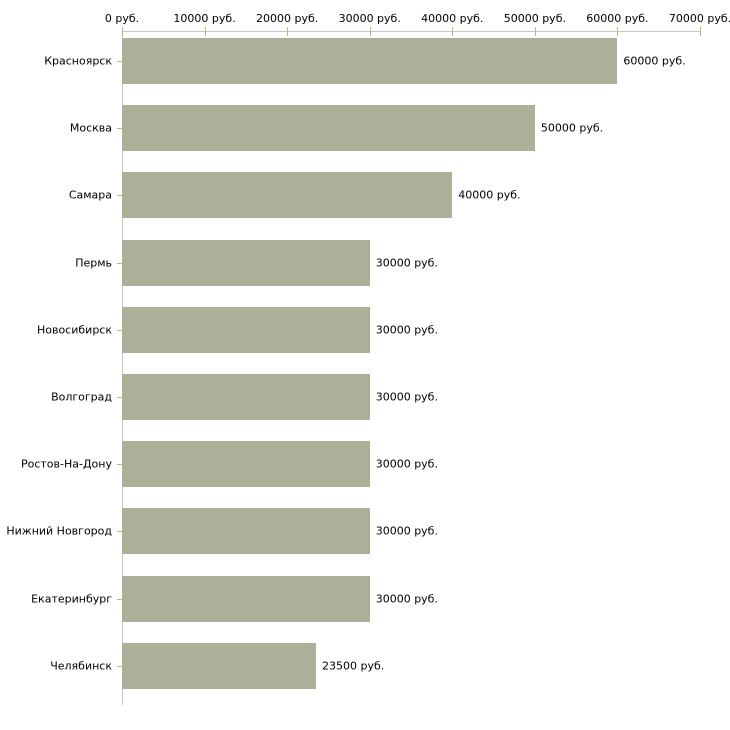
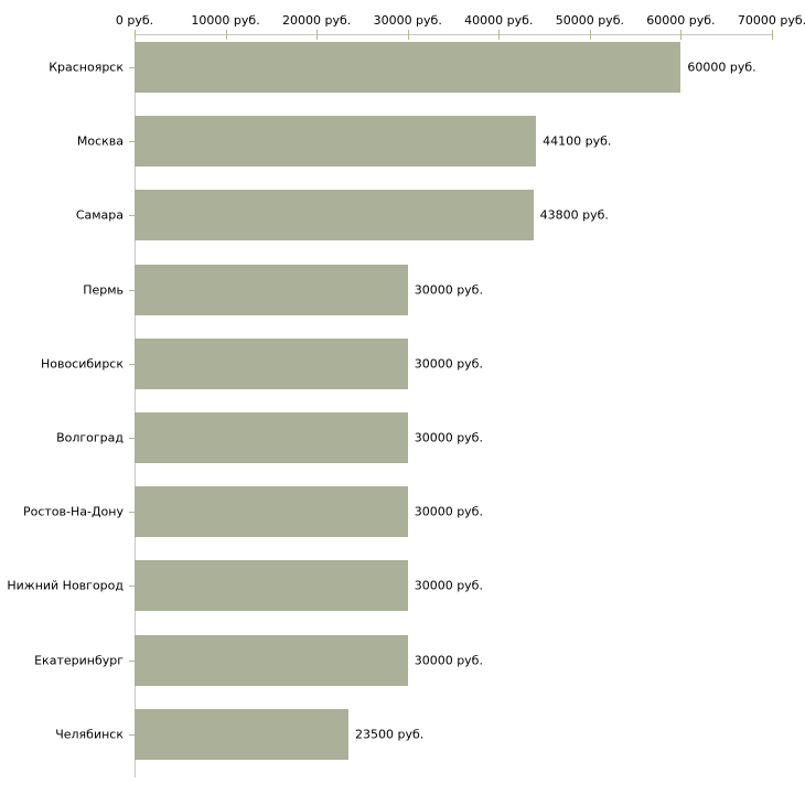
Москва: 50000 -> 44100
Самара: 40000 -> 43800
